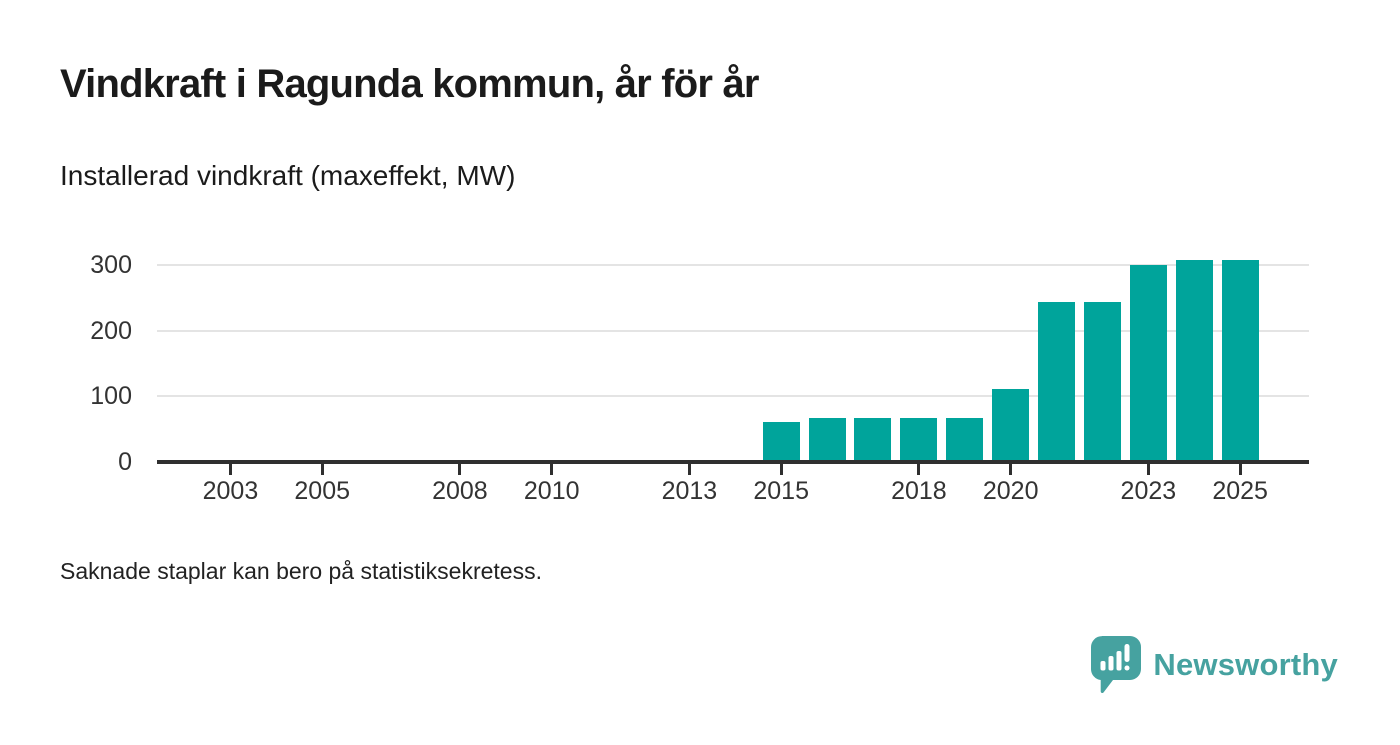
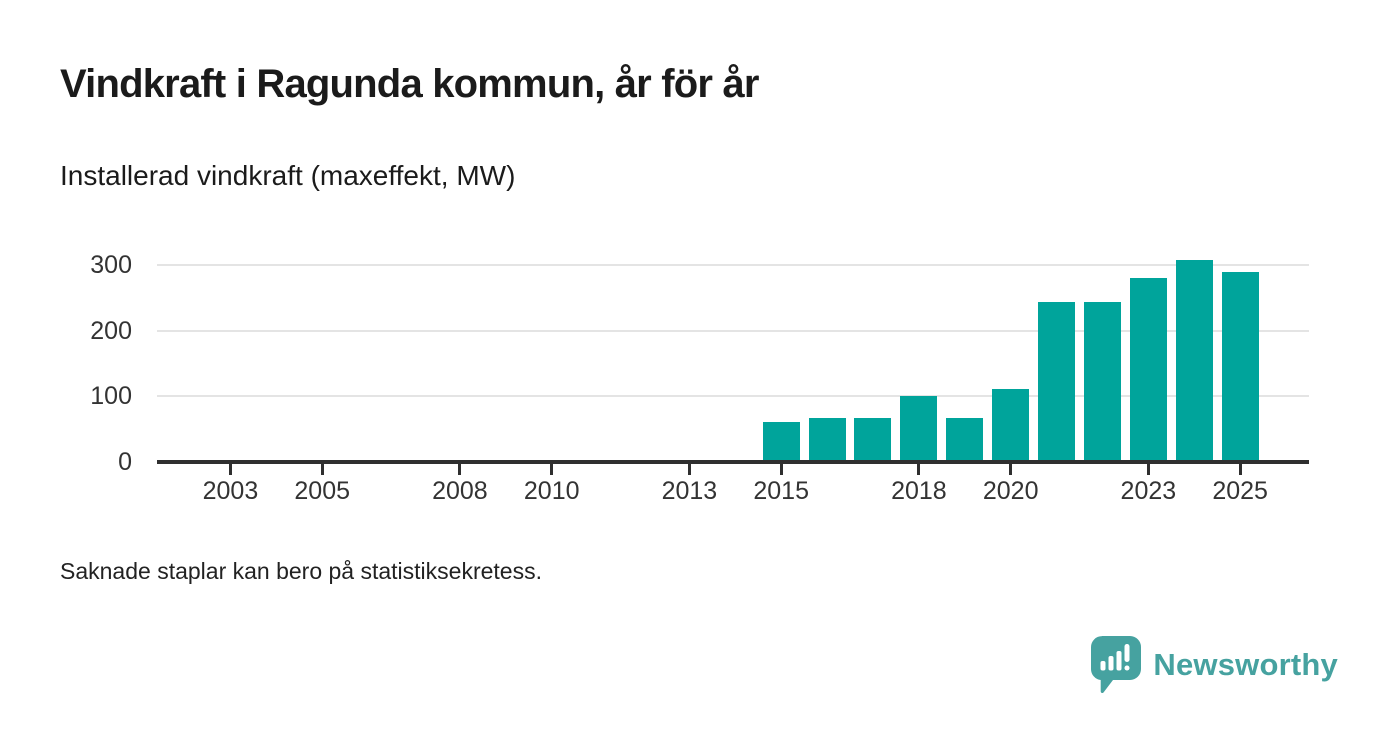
2018: 70 -> 100
2023: 300 -> 280
2025: 310 -> 290
